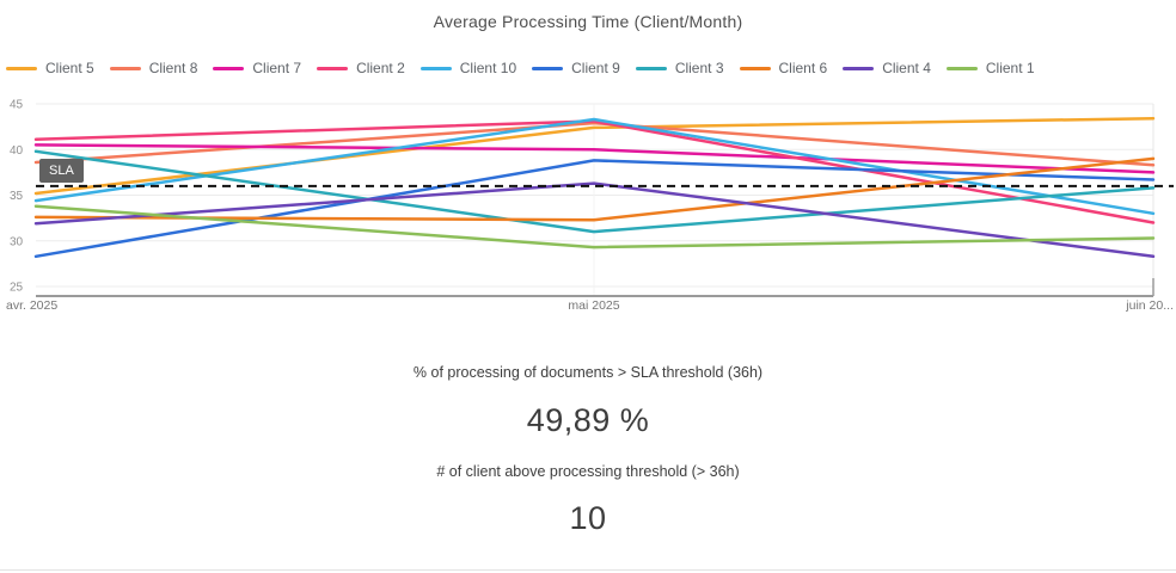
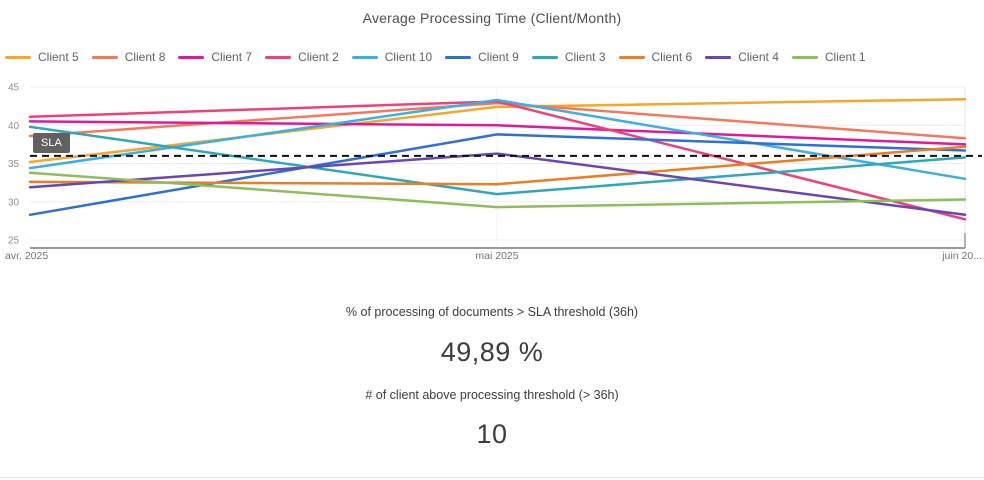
Client 2/juin 20...: 32 -> 28
Client 6/juin 20...: 39 -> 37
